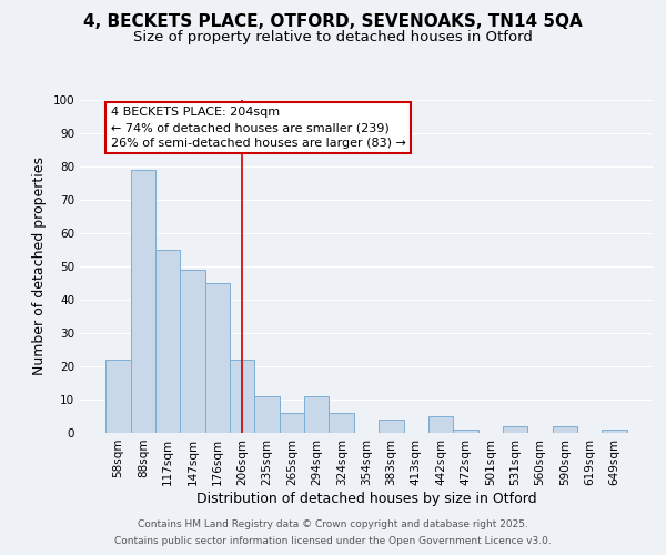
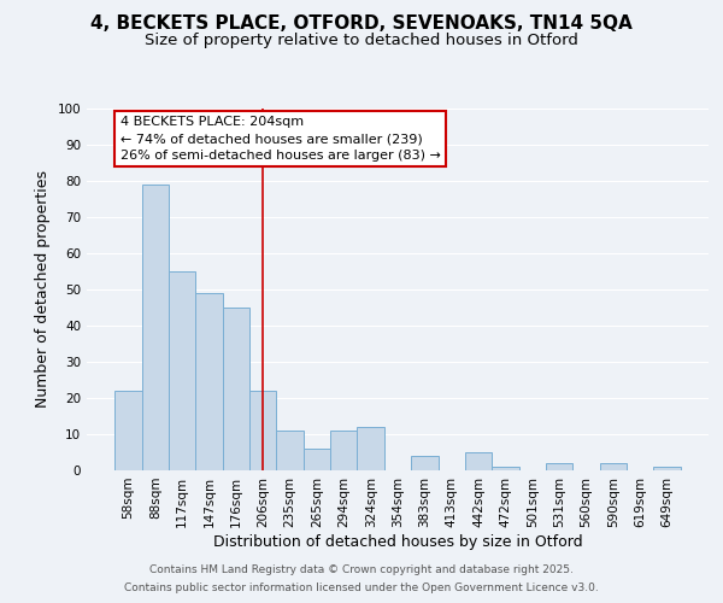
324sqm: 6 -> 12
